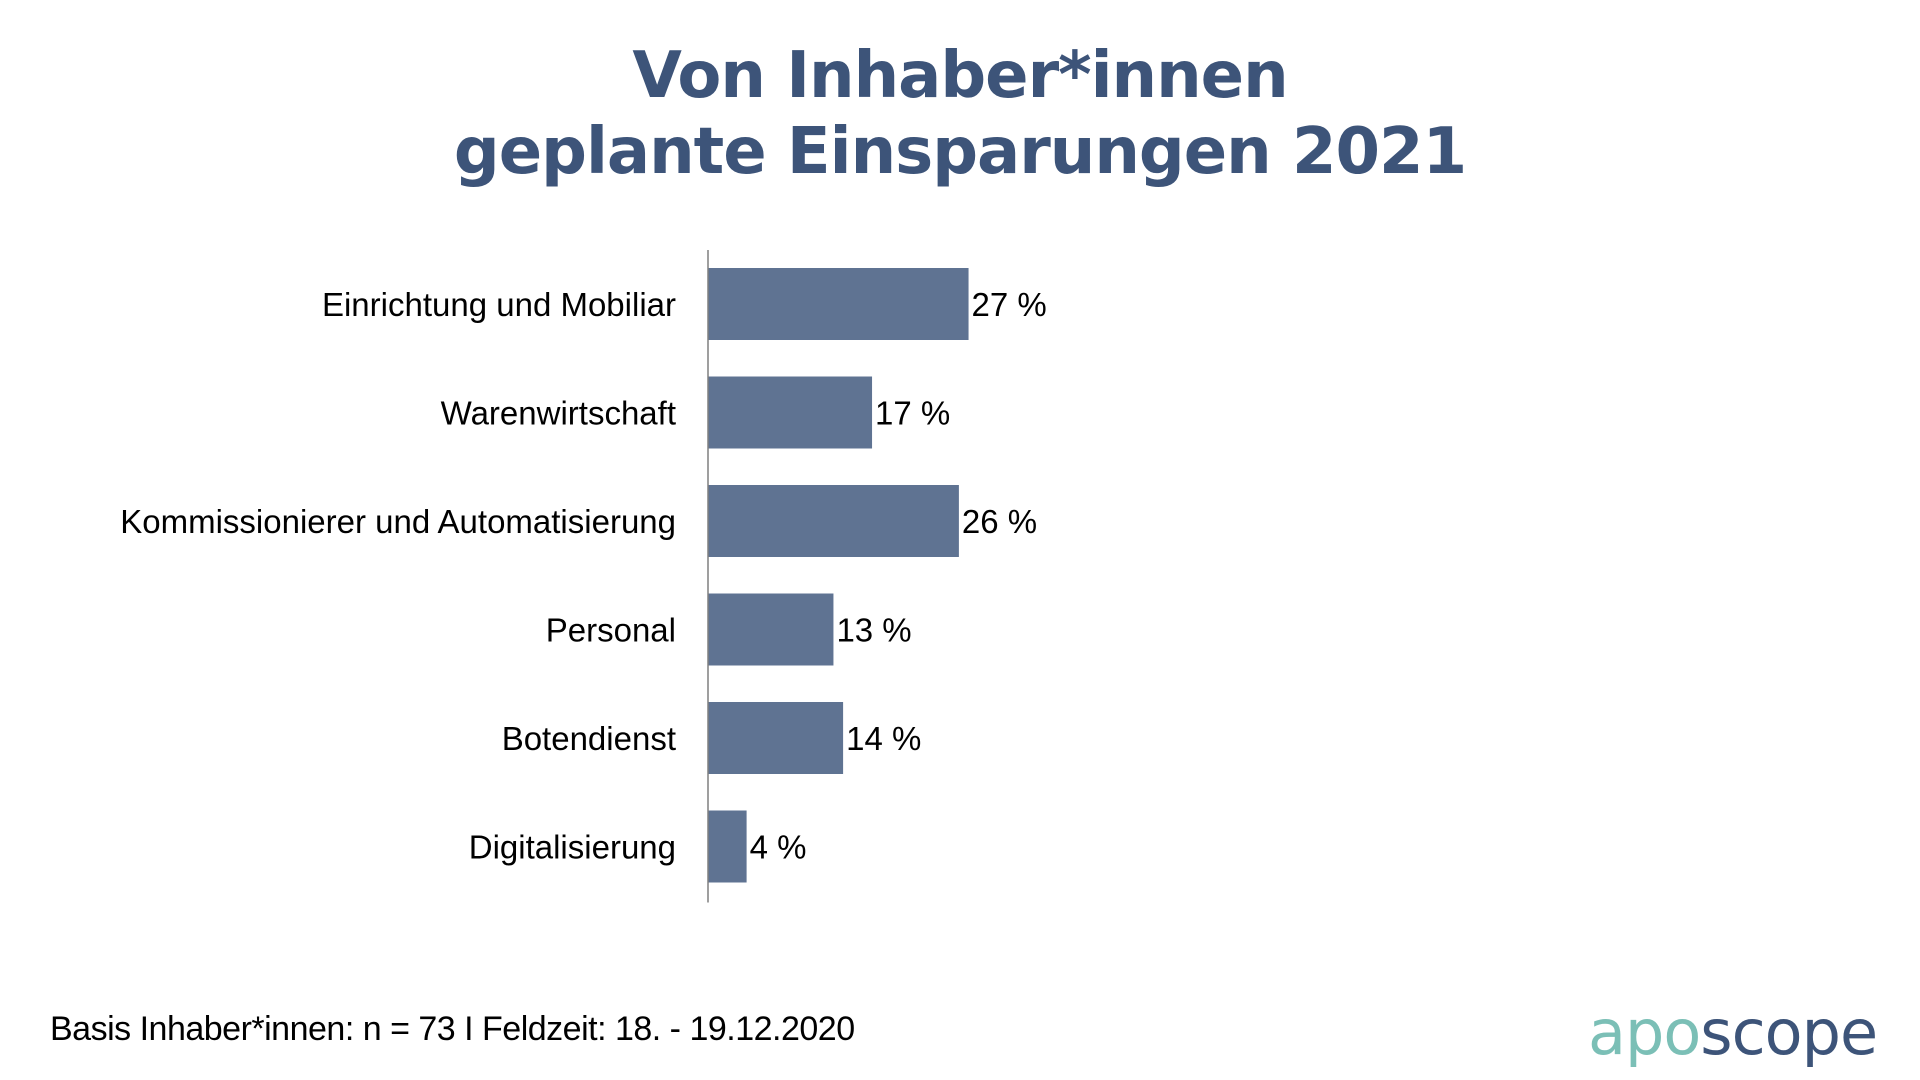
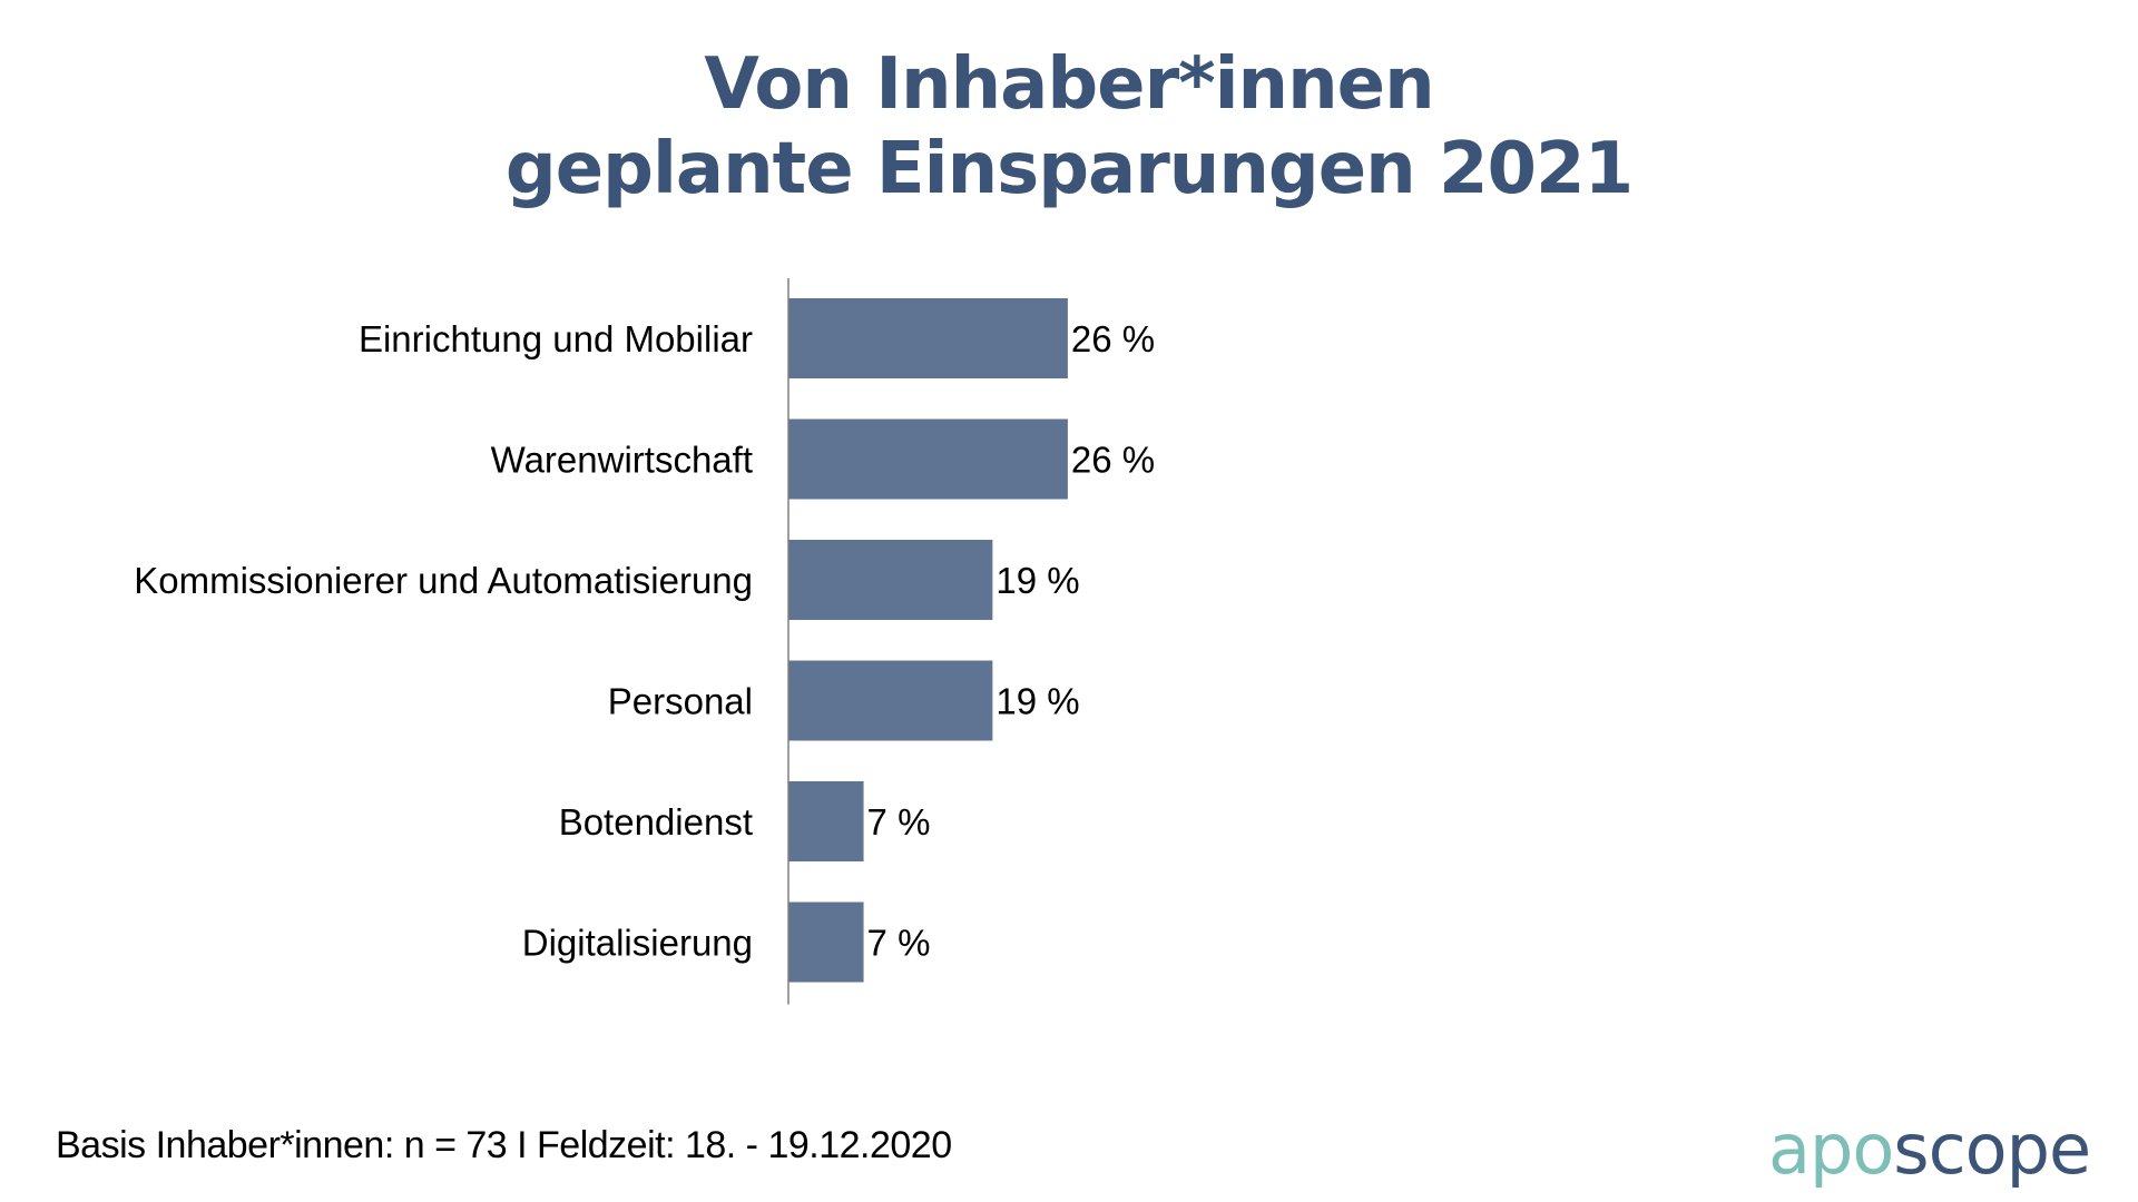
Einrichtung und Mobiliar: 27 -> 26
Warenwirtschaft: 17 -> 26
Kommissionierer und Automatisierung: 26 -> 19
Personal: 13 -> 19
Botendienst: 14 -> 7
Digitalisierung: 4 -> 7
